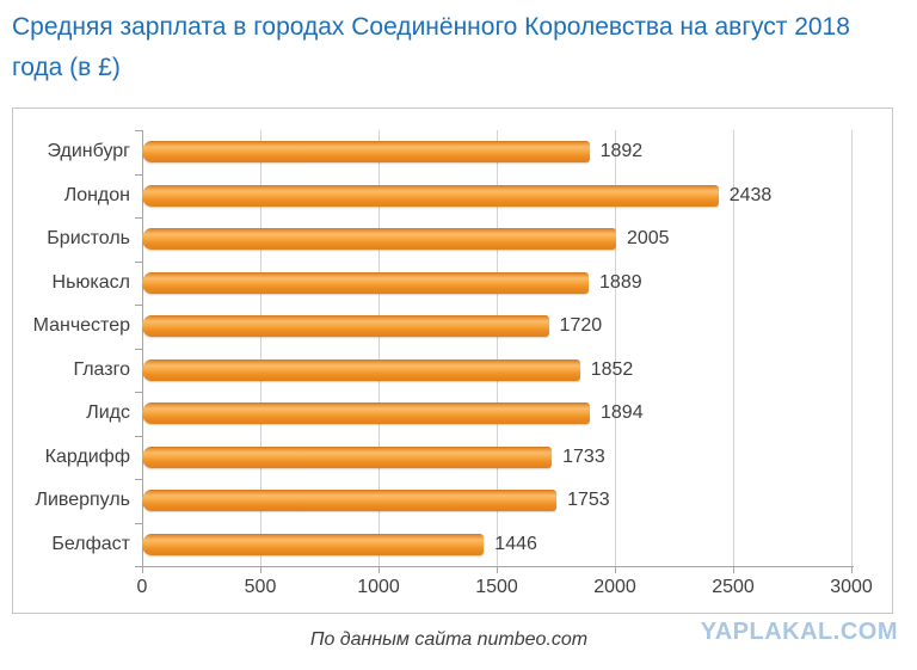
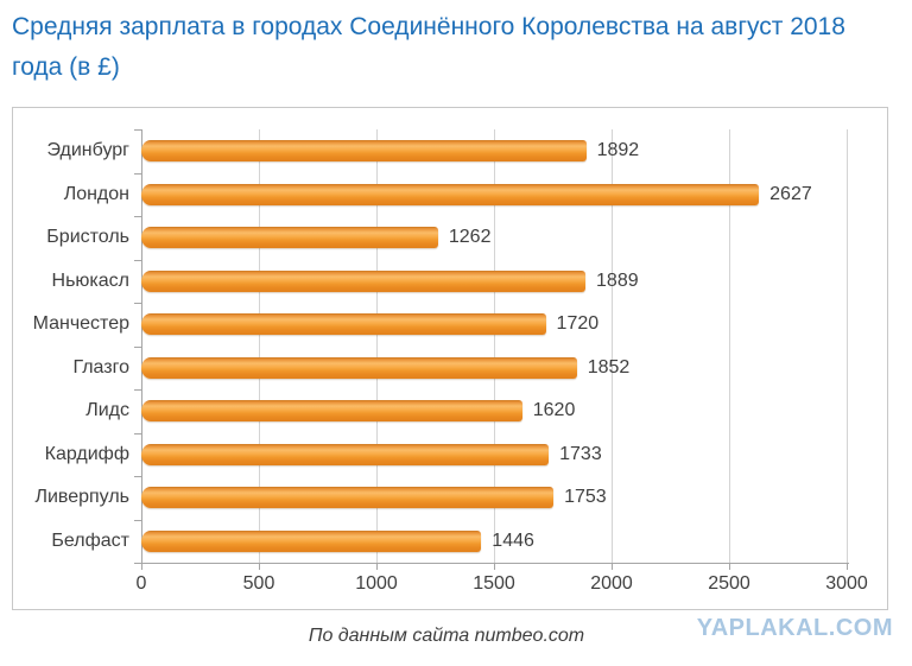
Лондон: 2438 -> 2627
Бристоль: 2005 -> 1262
Лидс: 1894 -> 1620
